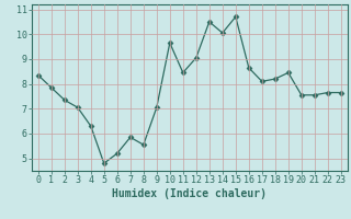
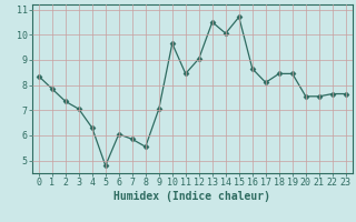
6: 5.20 -> 6.05
18: 8.20 -> 8.45
